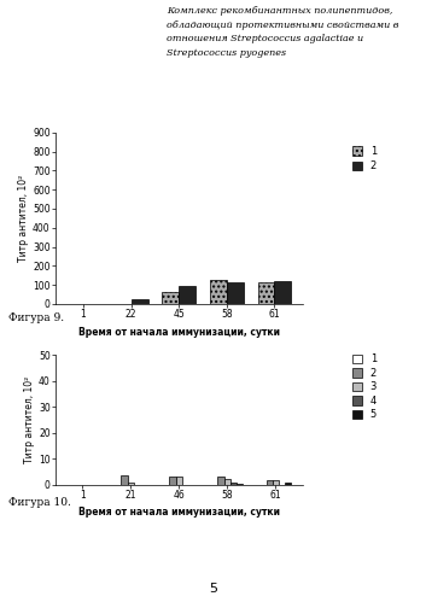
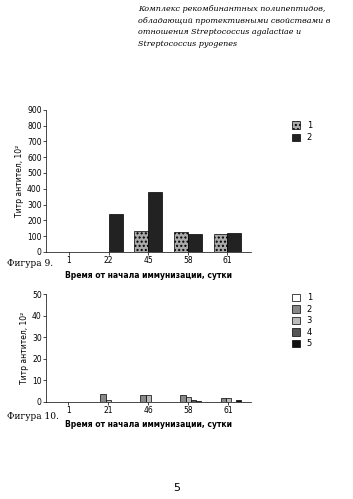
2/22: 30 -> 240
1/45: 60 -> 130
2/45: 100 -> 380
